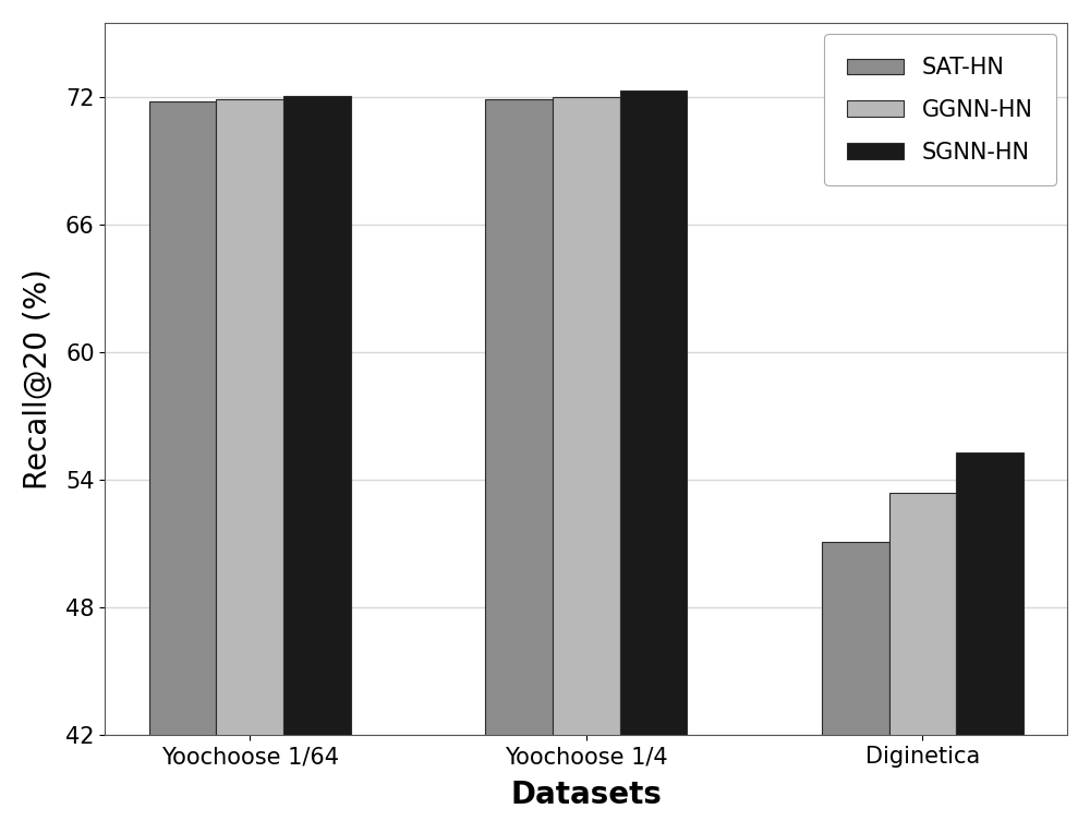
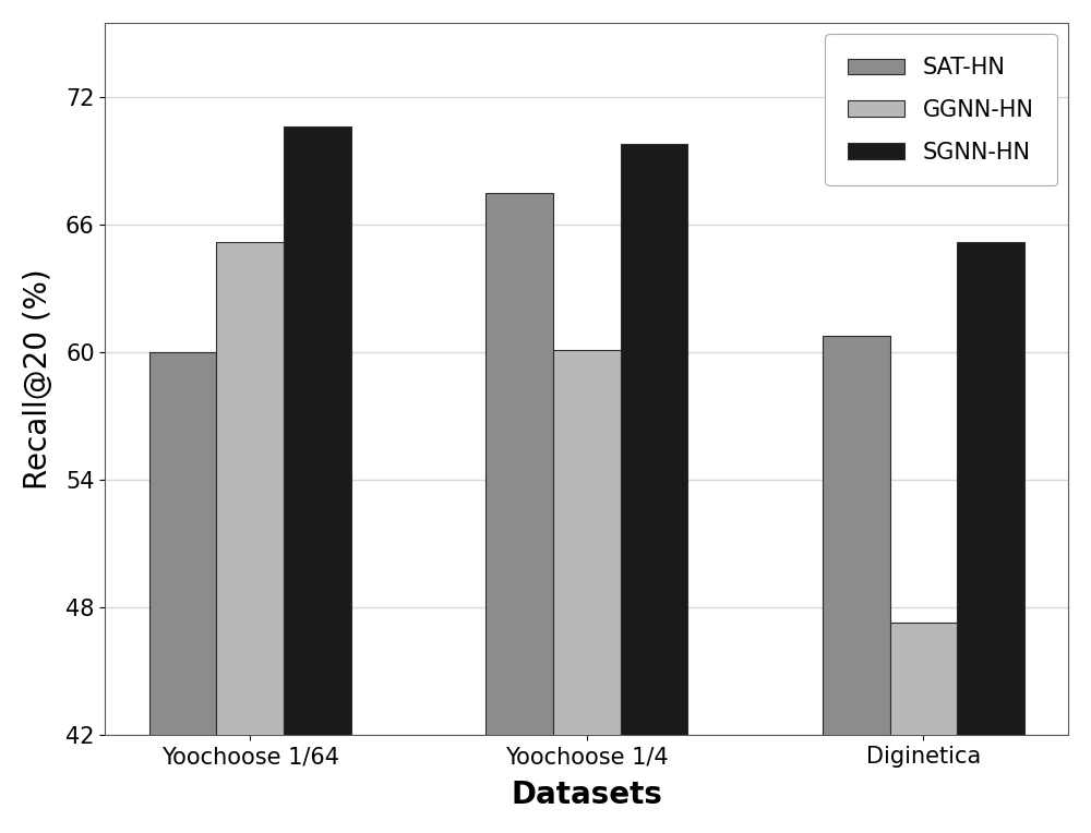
SAT-HN/Yoochoose 1/64: 71.8 -> 60.0
GGNN-HN/Yoochoose 1/64: 71.9 -> 65.2
SGNN-HN/Yoochoose 1/64: 72.0 -> 70.6
SAT-HN/Yoochoose 1/4: 71.9 -> 67.5
GGNN-HN/Yoochoose 1/4: 72.0 -> 60.1
SGNN-HN/Yoochoose 1/4: 72.3 -> 69.8
SAT-HN/Diginetica: 51.1 -> 60.8
GGNN-HN/Diginetica: 53.4 -> 47.3
SGNN-HN/Diginetica: 55.3 -> 65.2
